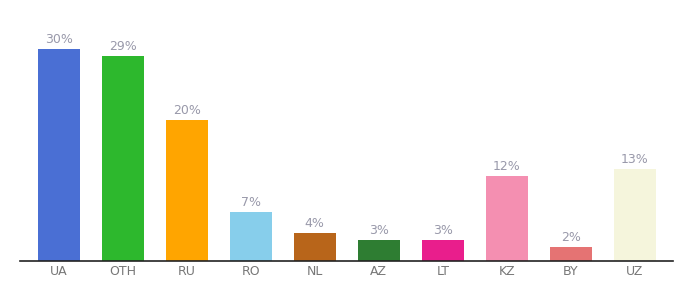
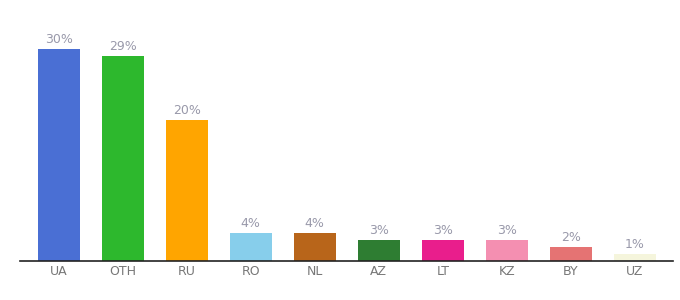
RO: 7% -> 4%
KZ: 12% -> 3%
UZ: 13% -> 1%
